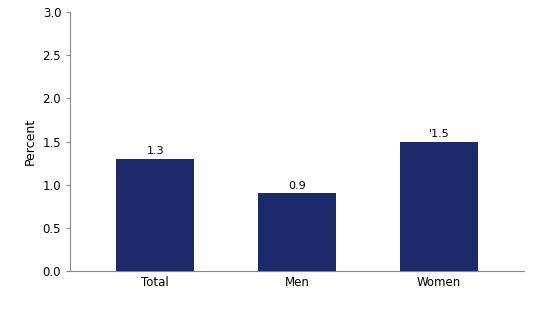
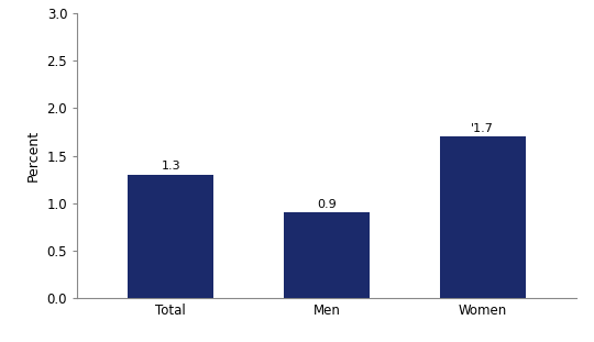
Women: '1.5 -> '1.7
